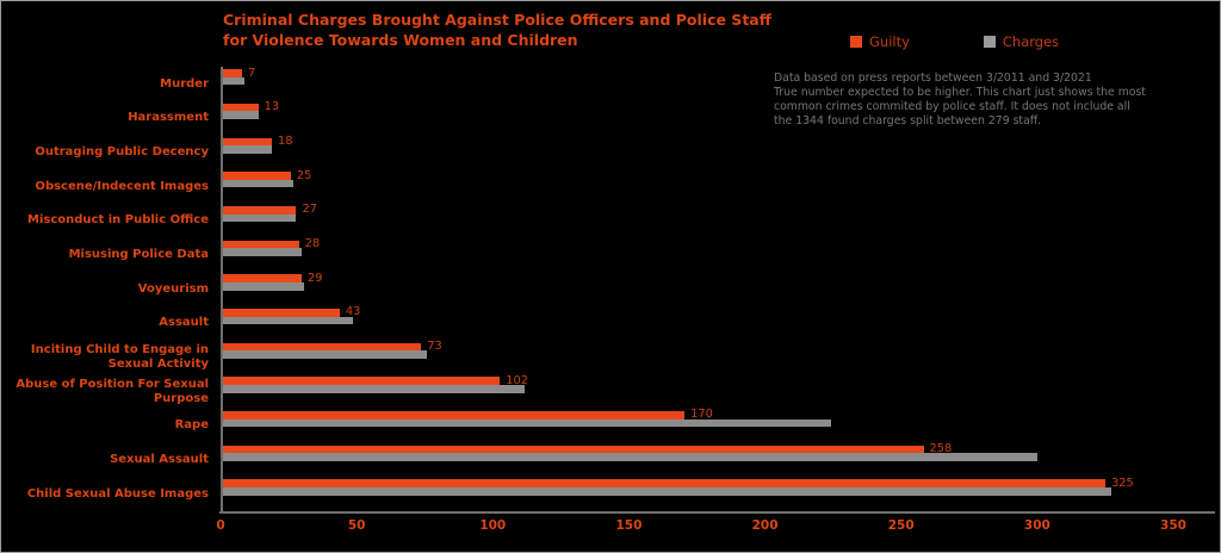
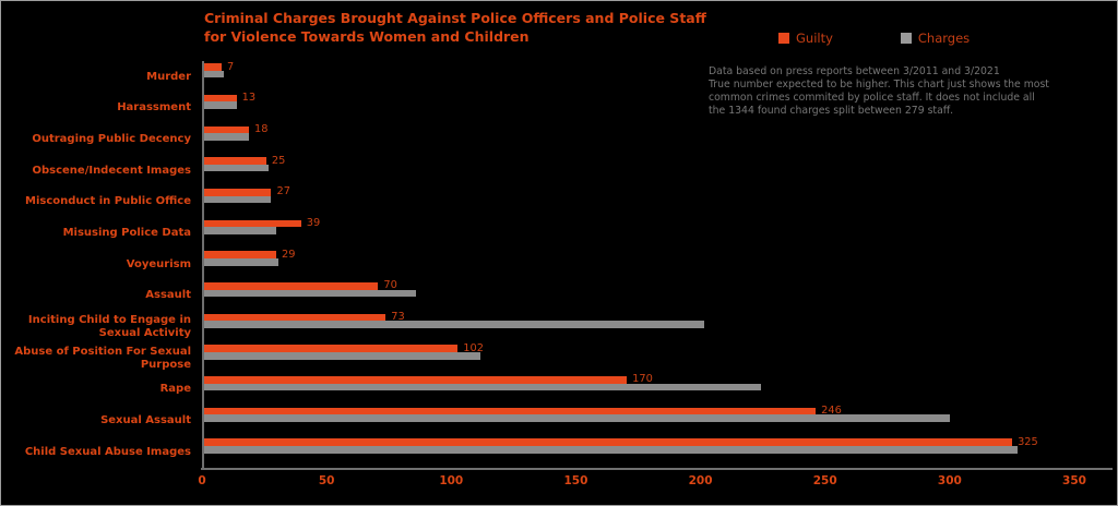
Guilty/Misusing Police Data: 28 -> 39
Guilty/Assault: 43 -> 70
Charges/Assault: 48 -> 85
Charges/Inciting Child to Engage in Sexual Activity: 75 -> 201
Guilty/Sexual Assault: 258 -> 246
